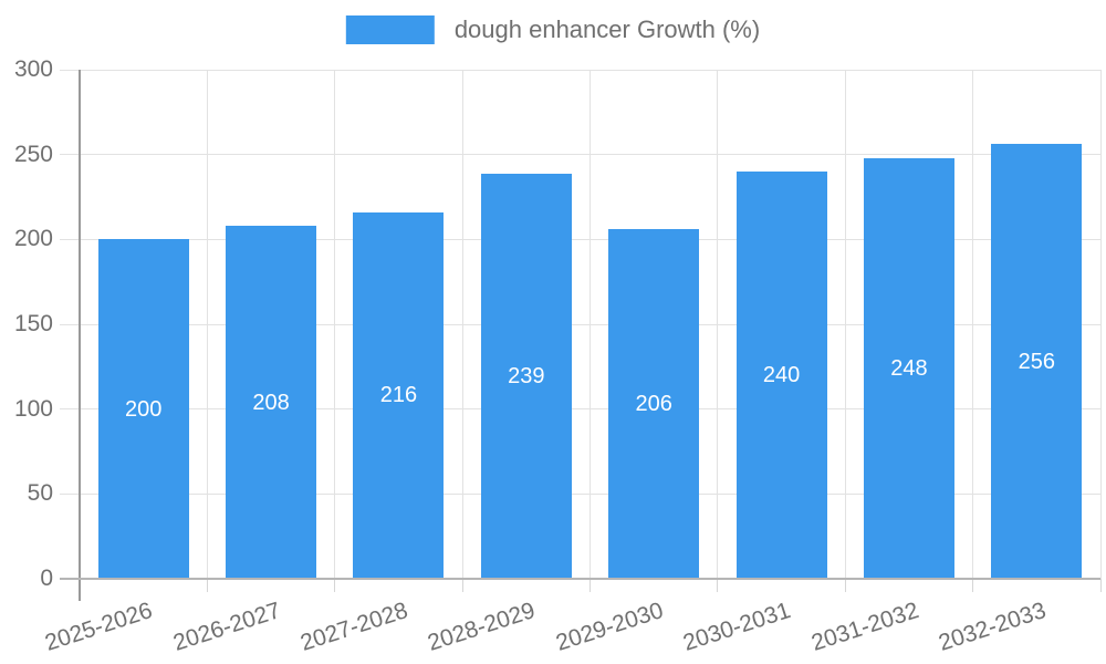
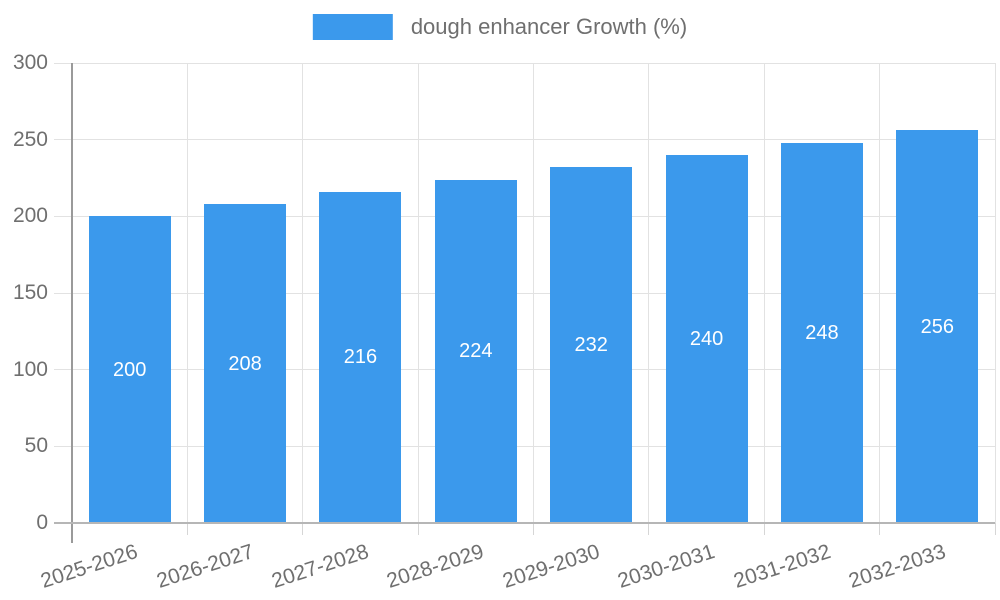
2028-2029: 239 -> 224
2029-2030: 206 -> 232
